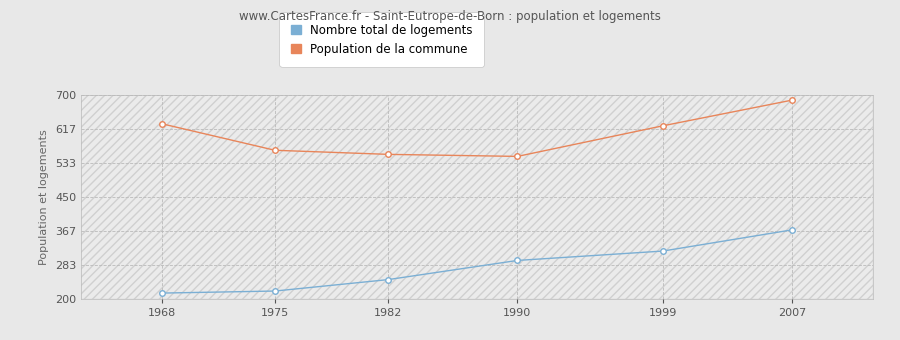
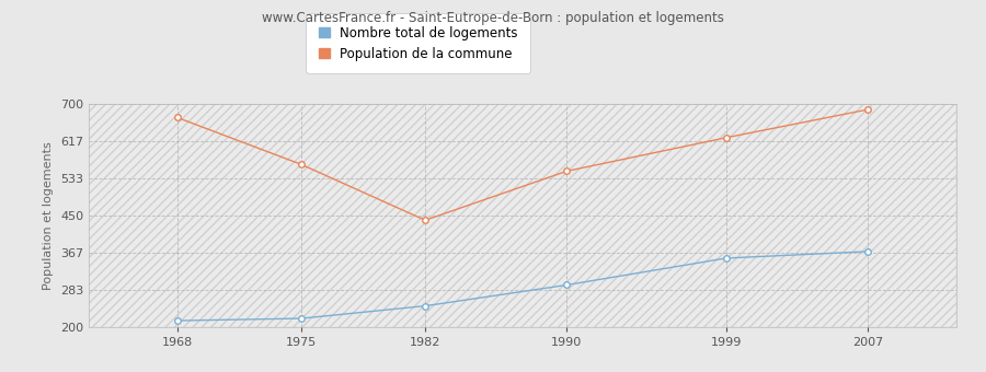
Population de la commune/1968: 630 -> 670
Population de la commune/1982: 555 -> 440
Nombre total de logements/1999: 318 -> 355
